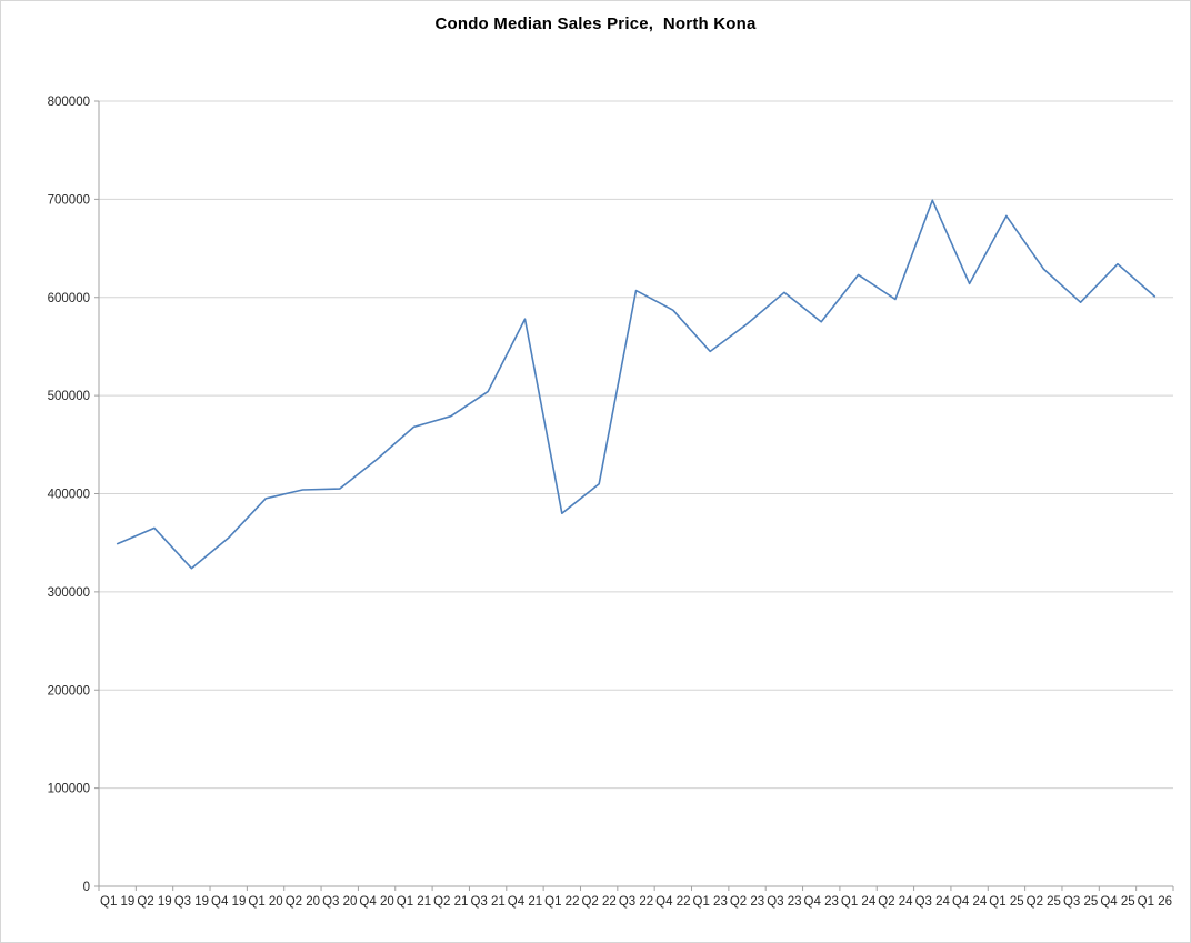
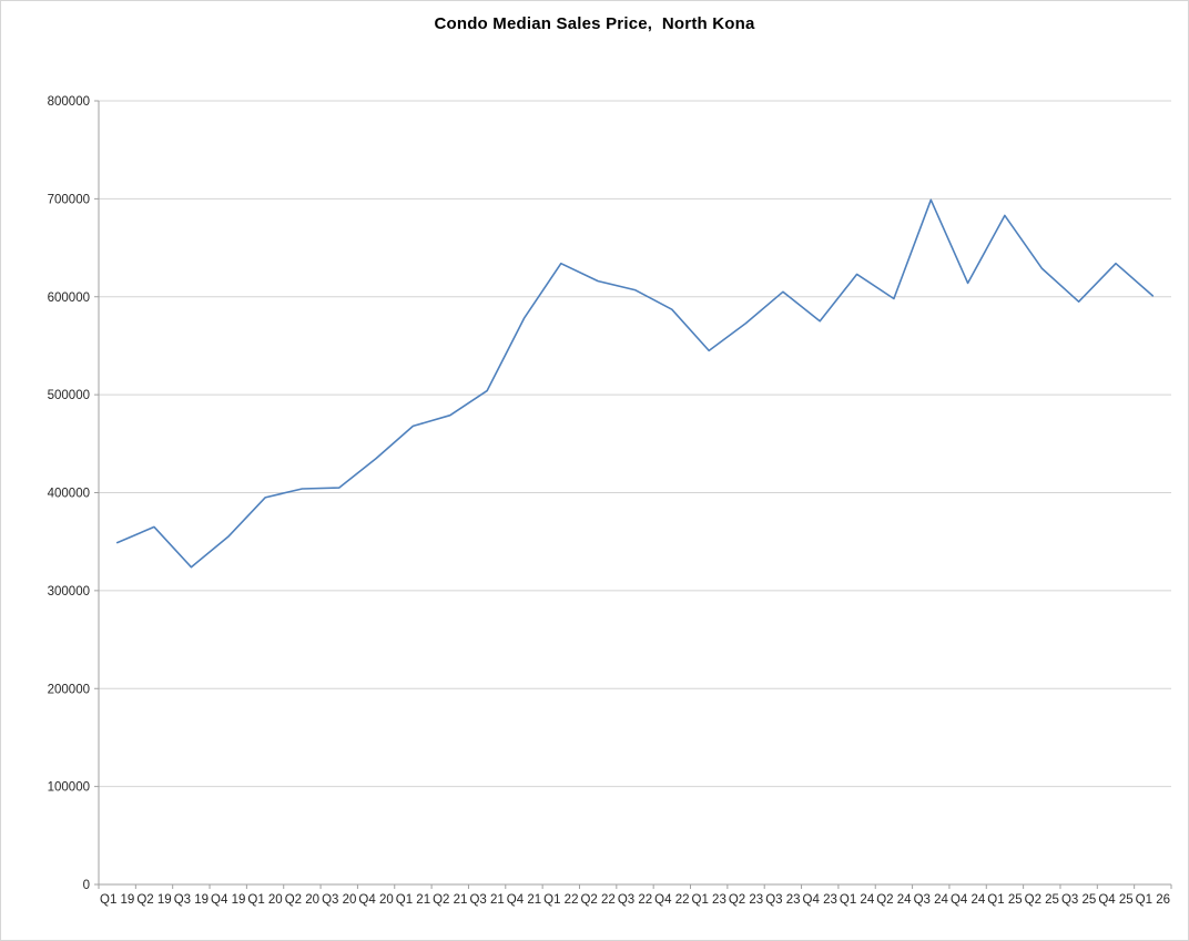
Q1 22: 380000 -> 630000
Q2 22: 410000 -> 620000
